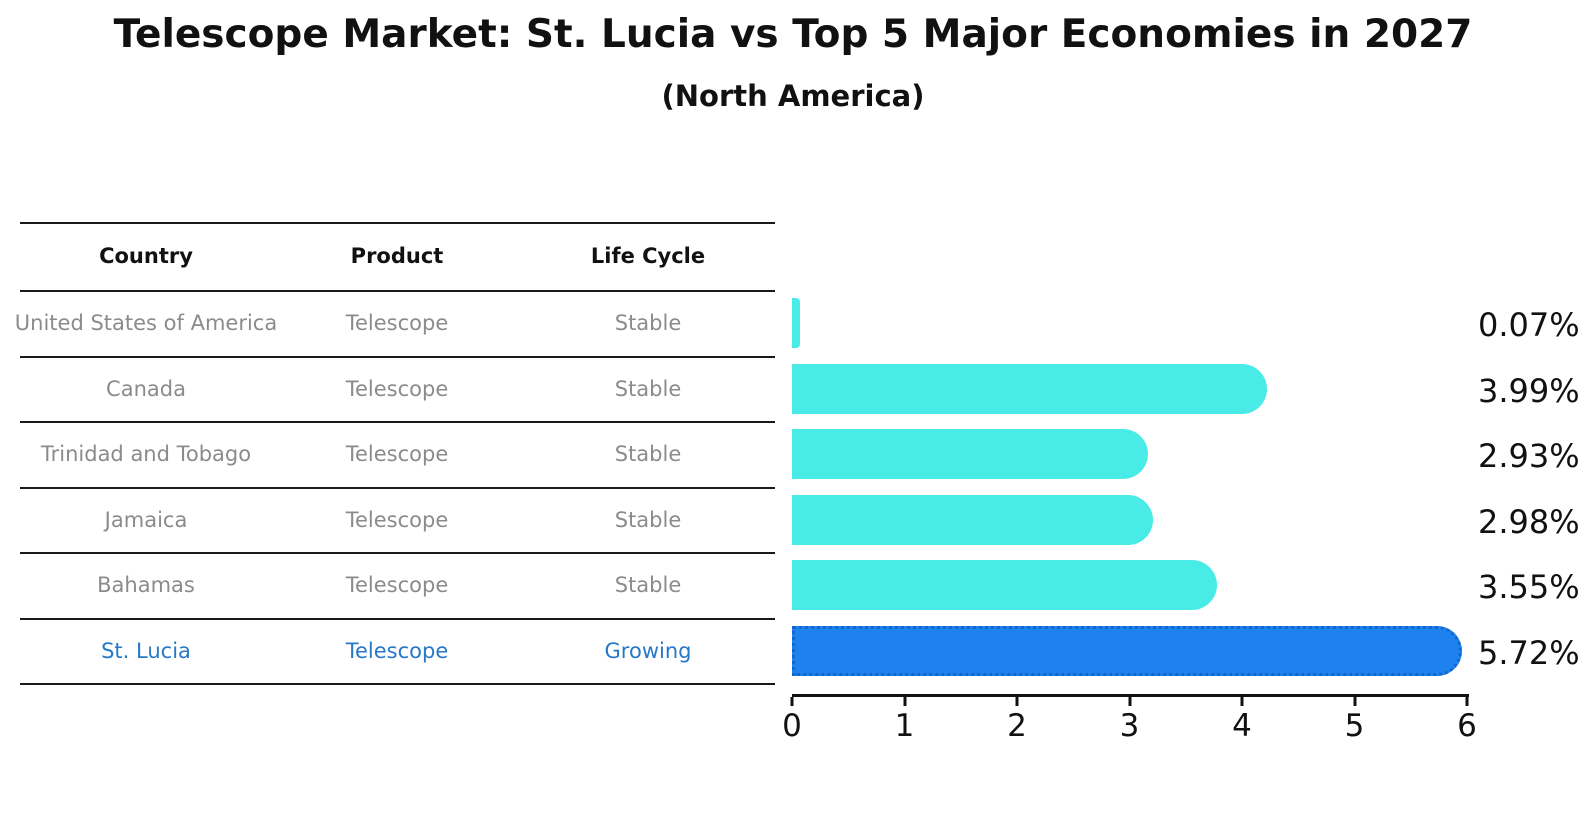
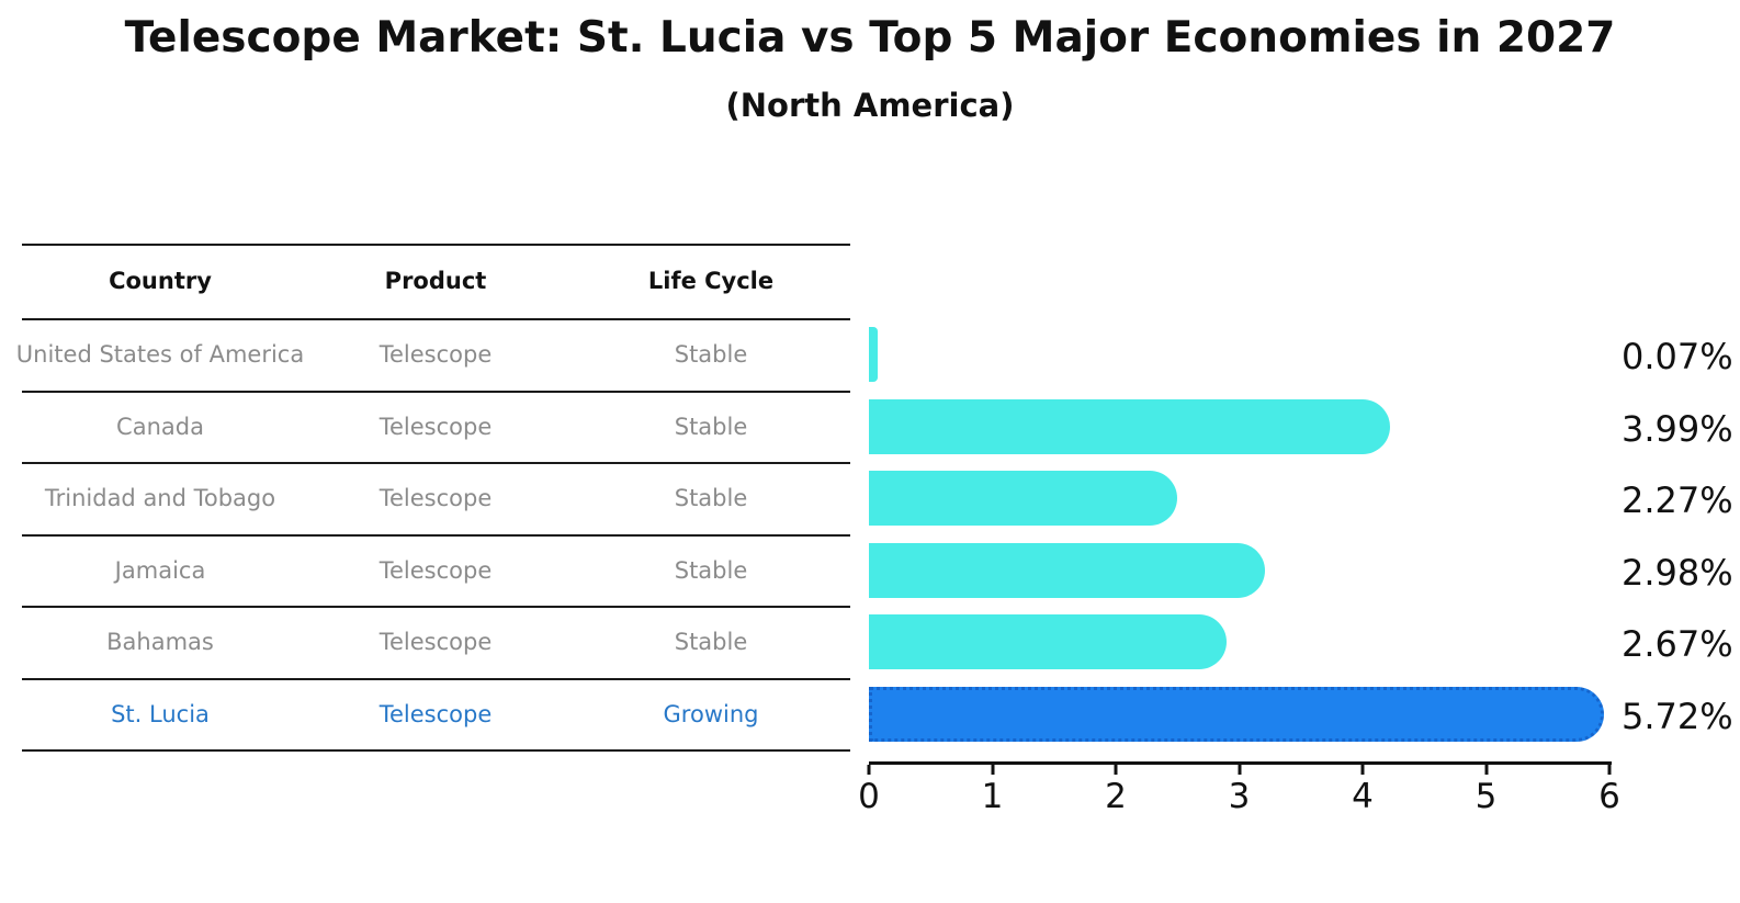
Trinidad and Tobago: 2.93% -> 2.27%
Bahamas: 3.55% -> 2.67%
